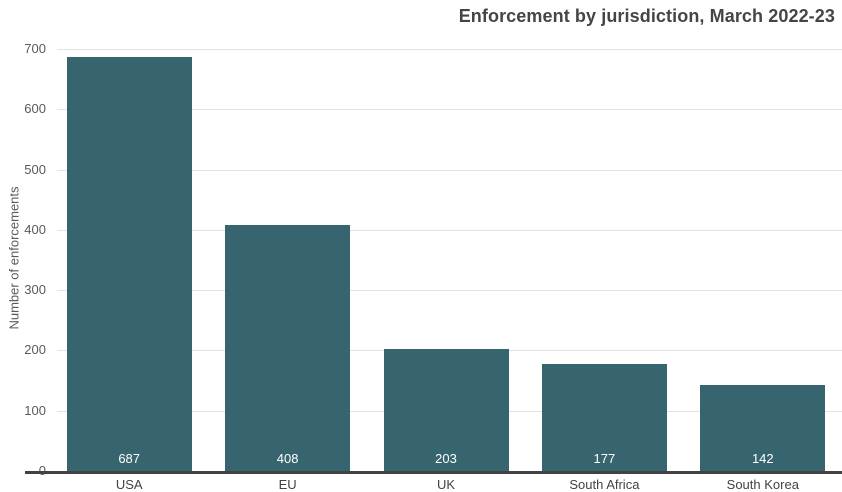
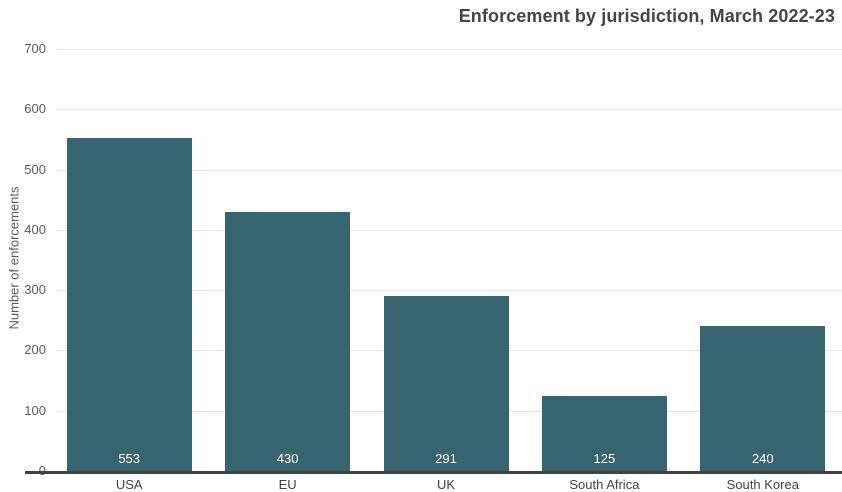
USA: 687 -> 553
EU: 408 -> 430
UK: 203 -> 291
South Africa: 177 -> 125
South Korea: 142 -> 240
